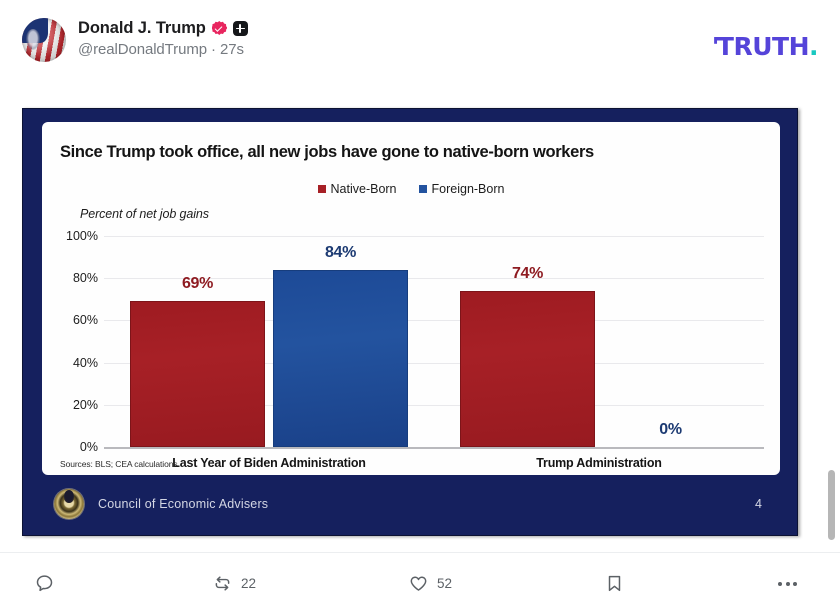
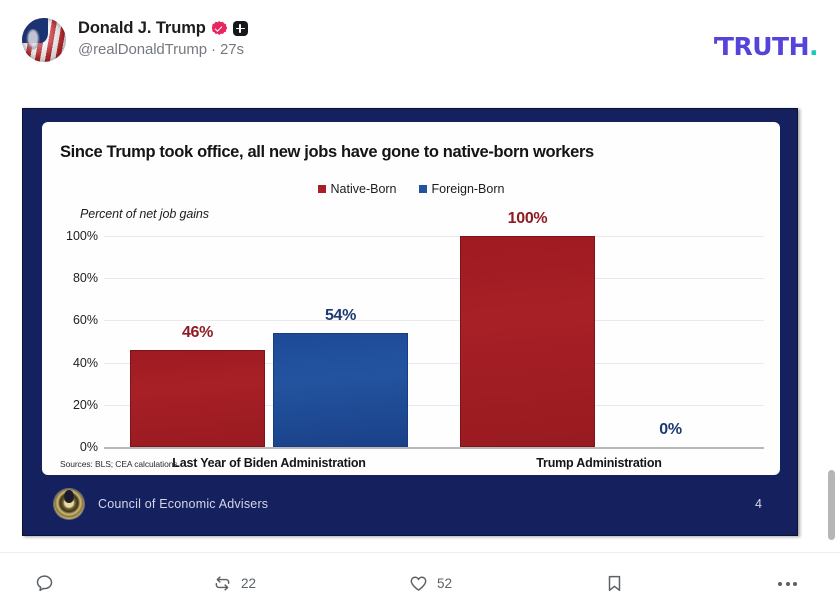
Native-Born/Last Year of Biden Administration: 69% -> 46%
Foreign-Born/Last Year of Biden Administration: 84% -> 54%
Native-Born/Trump Administration: 74% -> 100%
